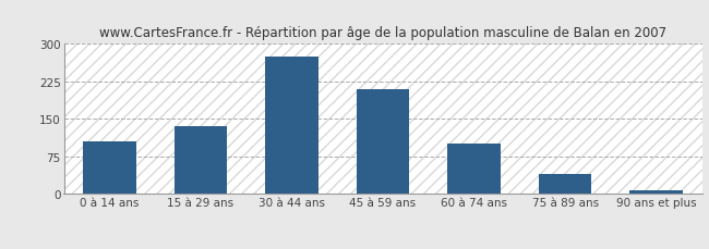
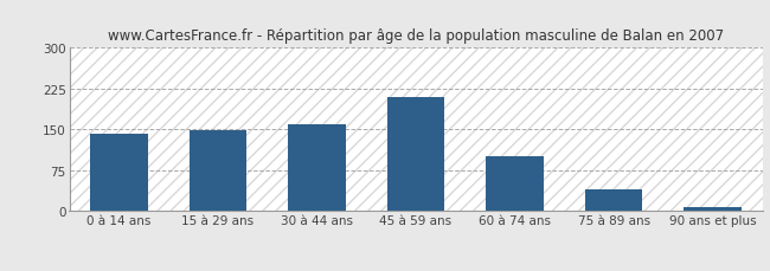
0 à 14 ans: 105 -> 142
15 à 29 ans: 135 -> 148
30 à 44 ans: 275 -> 160
